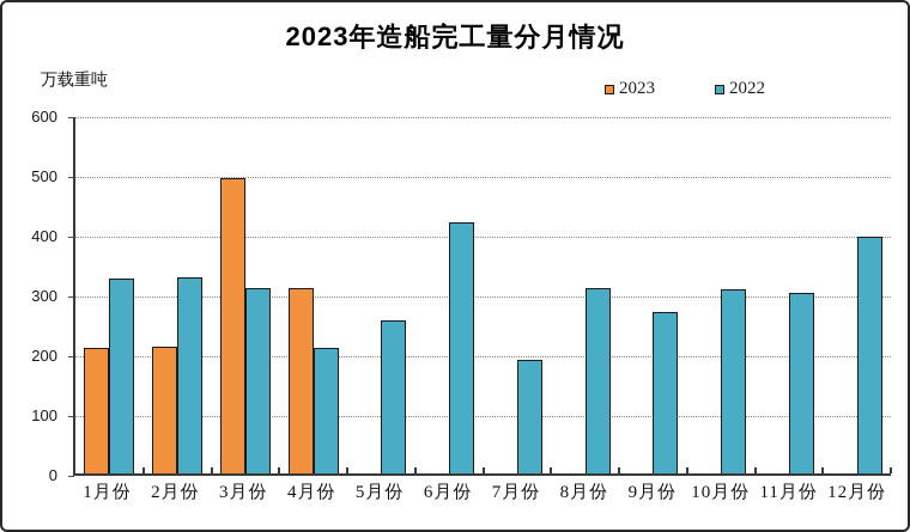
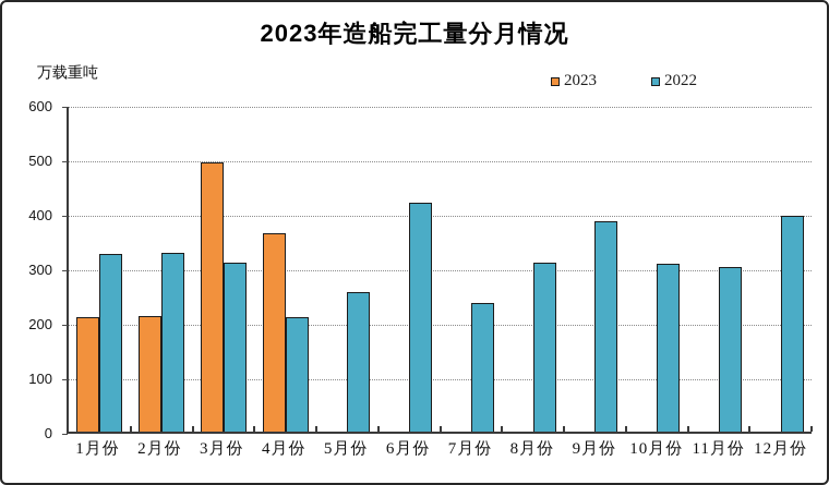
2023/4月份: 310 -> 360
2022/7月份: 190 -> 240
2022/9月份: 270 -> 390
